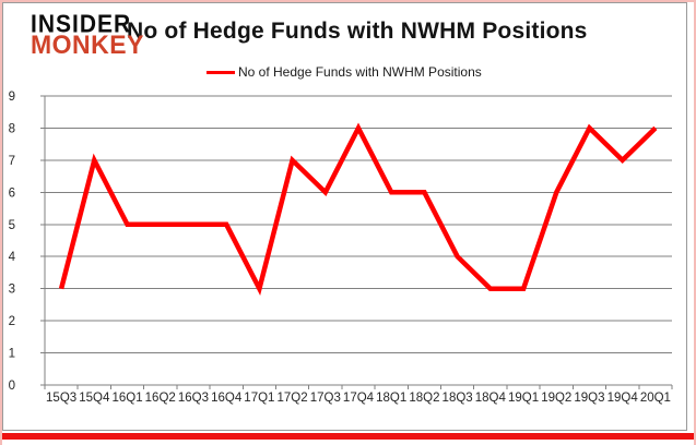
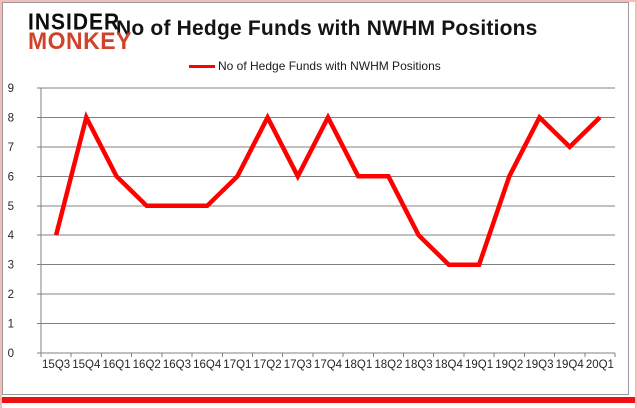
15Q3: 3 -> 4
15Q4: 7 -> 8
16Q1: 5 -> 6
17Q1: 3 -> 6
17Q2: 7 -> 8
